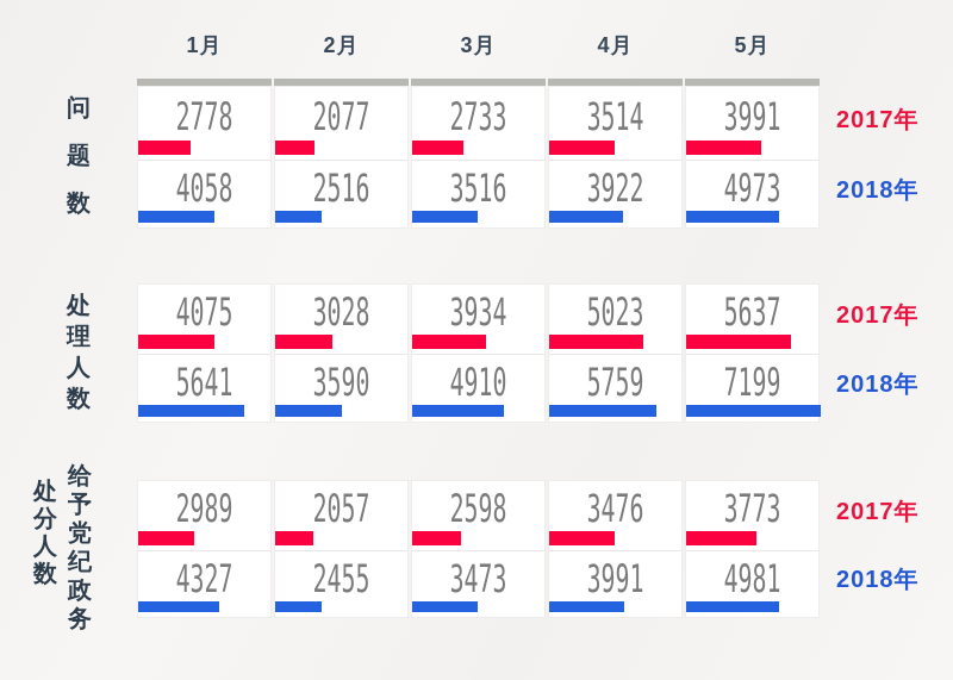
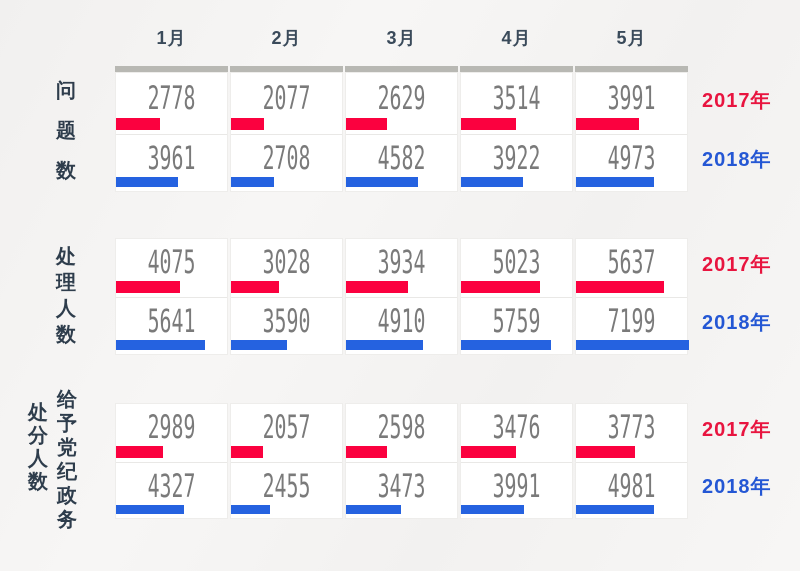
问题数/2018年/1月: 4058 -> 3961
问题数/2018年/2月: 2516 -> 2708
问题数/2017年/3月: 2733 -> 2629
问题数/2018年/3月: 3516 -> 4582
